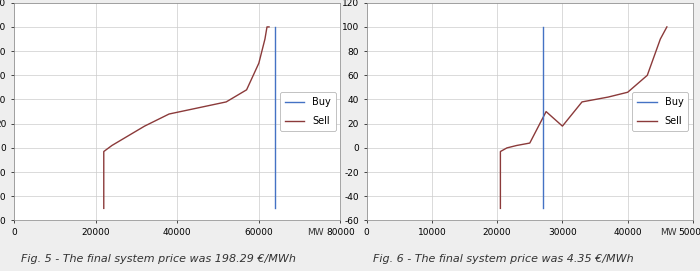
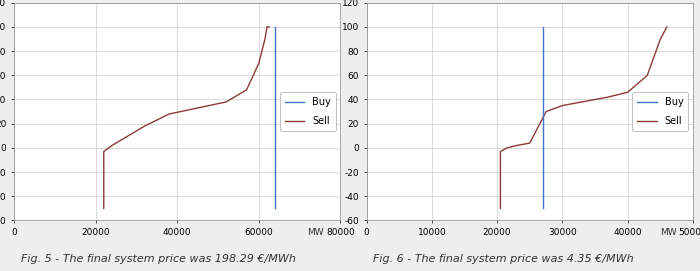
Sell/30000: 18 -> 35
